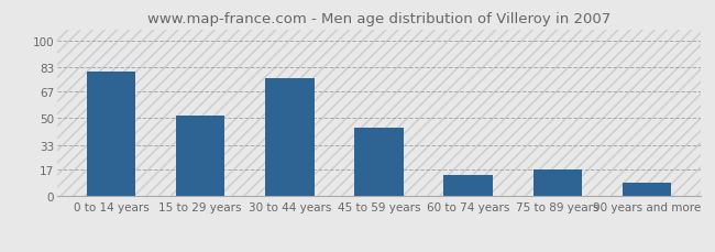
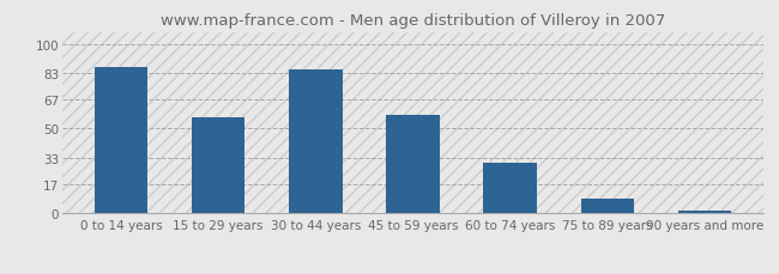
0 to 14 years: 80 -> 86
15 to 29 years: 52 -> 57
30 to 44 years: 76 -> 85
45 to 59 years: 44 -> 58
60 to 74 years: 14 -> 30
75 to 89 years: 17 -> 9
90 years and more: 9 -> 2
